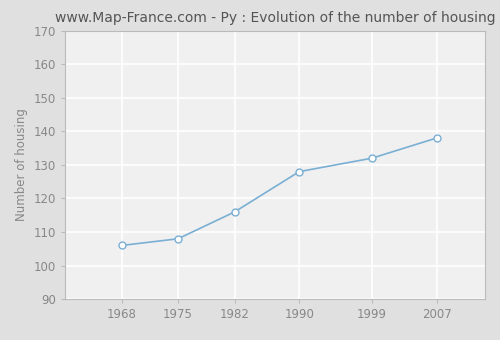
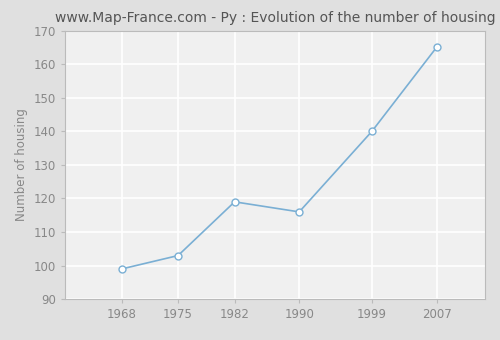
1968: 106 -> 99
1975: 108 -> 103
1982: 116 -> 119
1990: 128 -> 116
1999: 132 -> 140
2007: 138 -> 165
